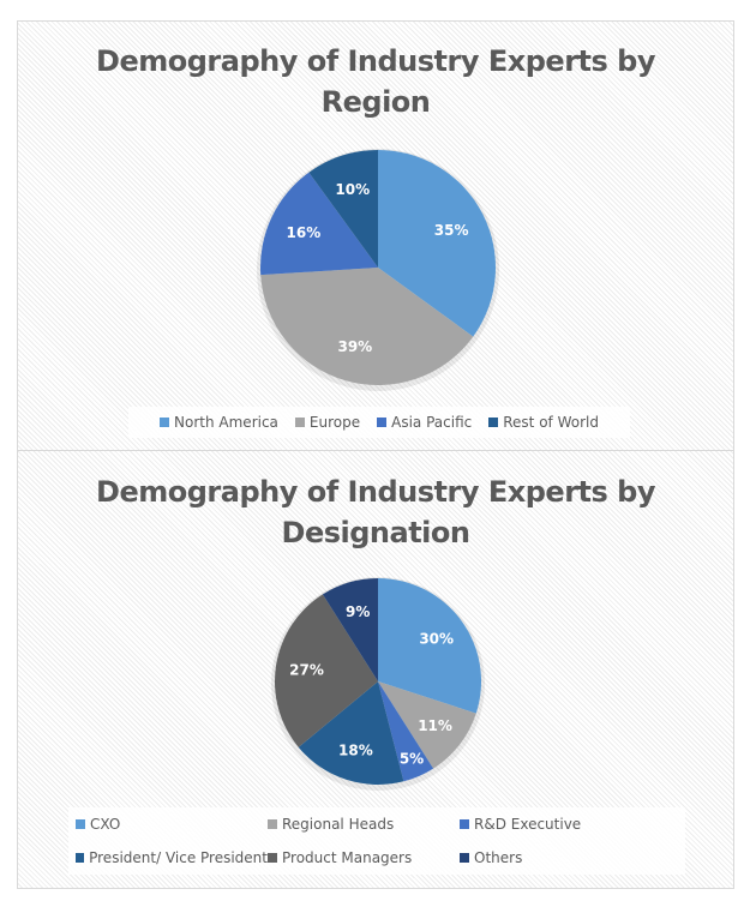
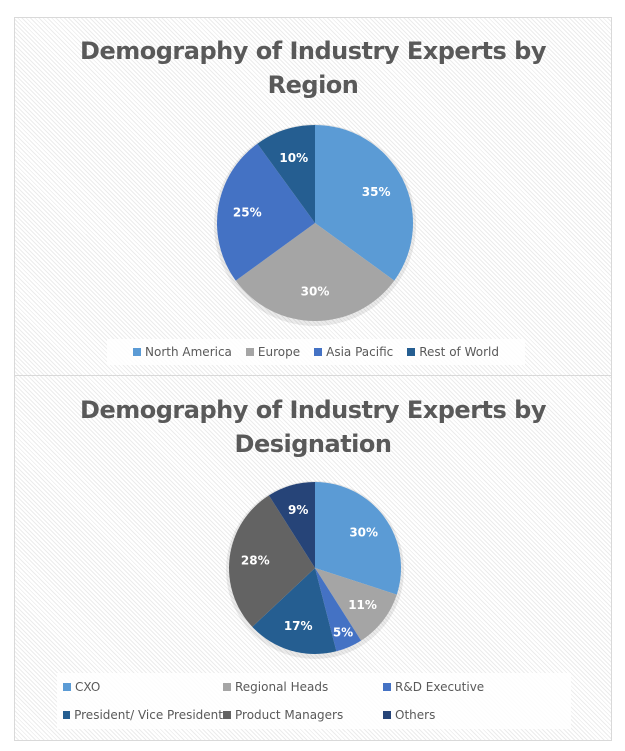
Demography of Industry Experts by Region/Europe: 39% -> 30%
Demography of Industry Experts by Region/Asia Pacific: 16% -> 25%
Demography of Industry Experts by Designation/President/ Vice President: 18% -> 17%
Demography of Industry Experts by Designation/Product Managers: 27% -> 28%
